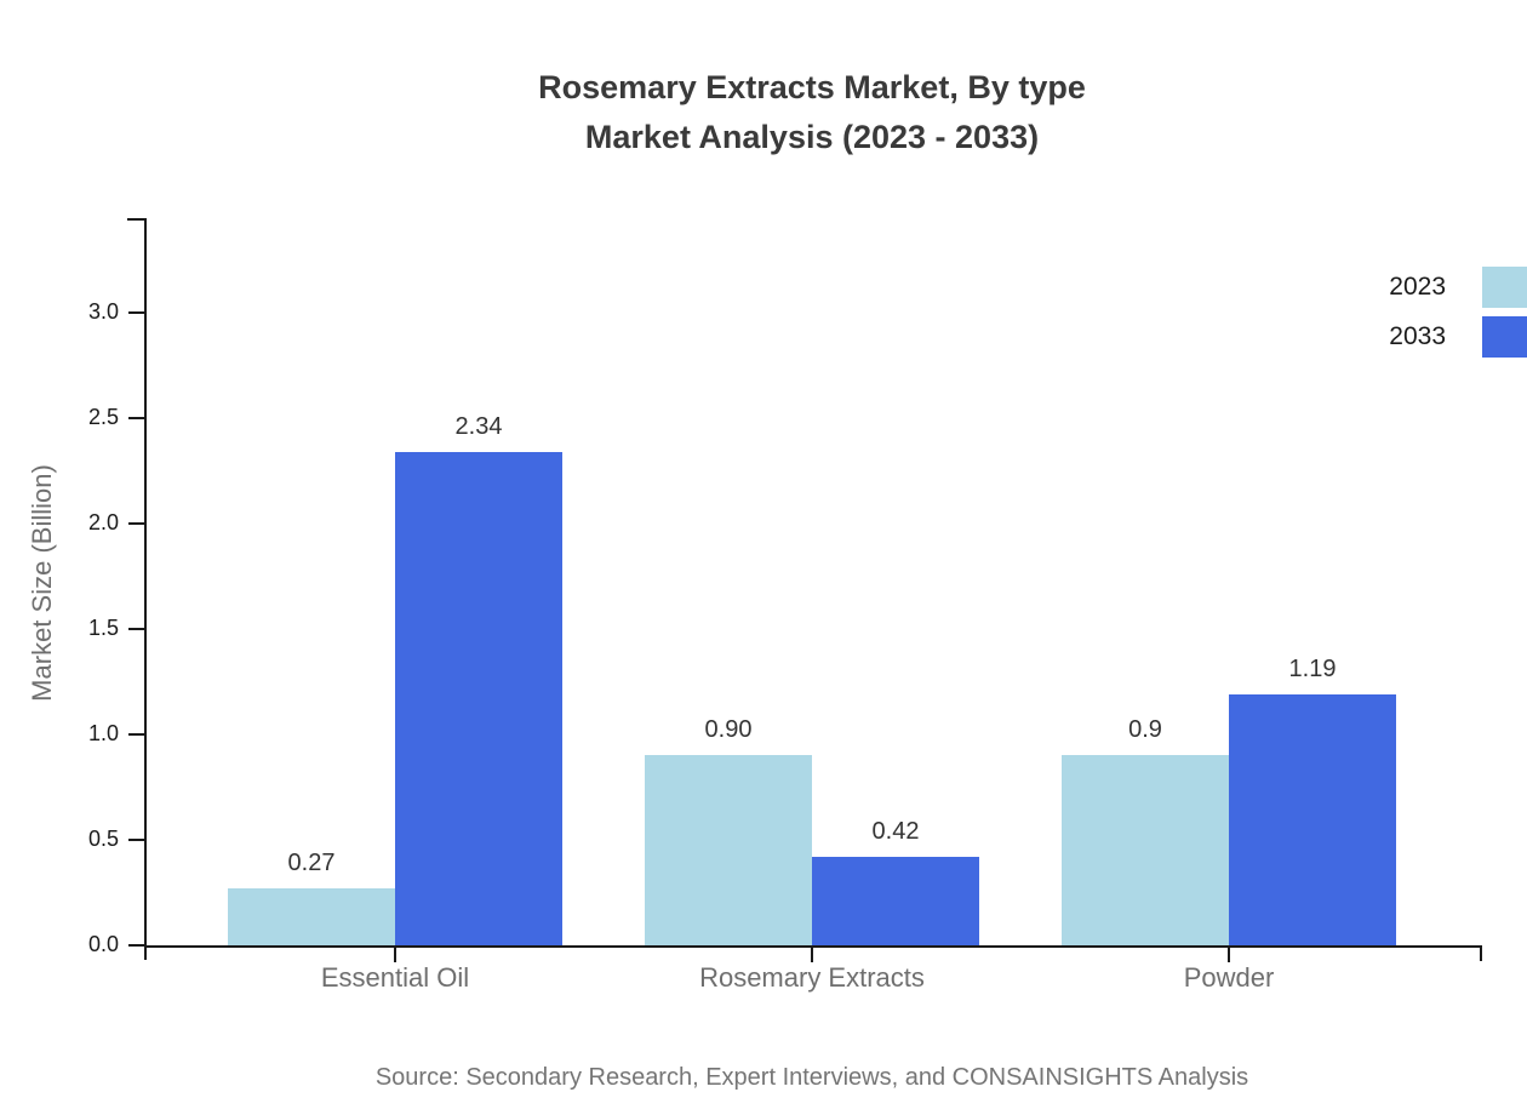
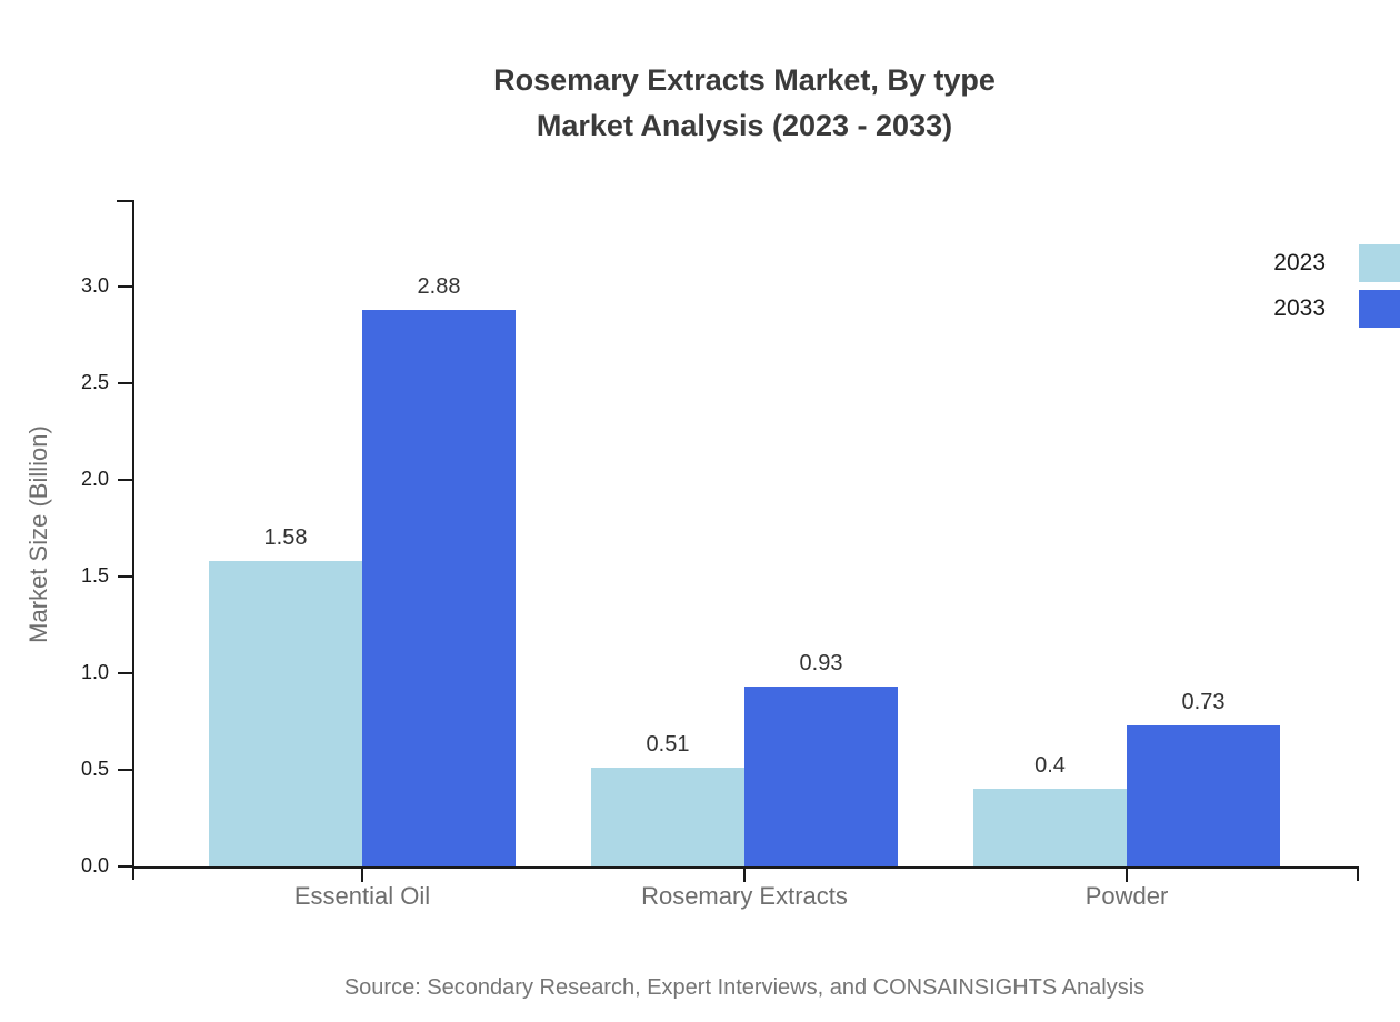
2023/Essential Oil: 0.27 -> 1.58
2033/Essential Oil: 2.34 -> 2.88
2023/Rosemary Extracts: 0.90 -> 0.51
2033/Rosemary Extracts: 0.42 -> 0.93
2023/Powder: 0.9 -> 0.4
2033/Powder: 1.19 -> 0.73
